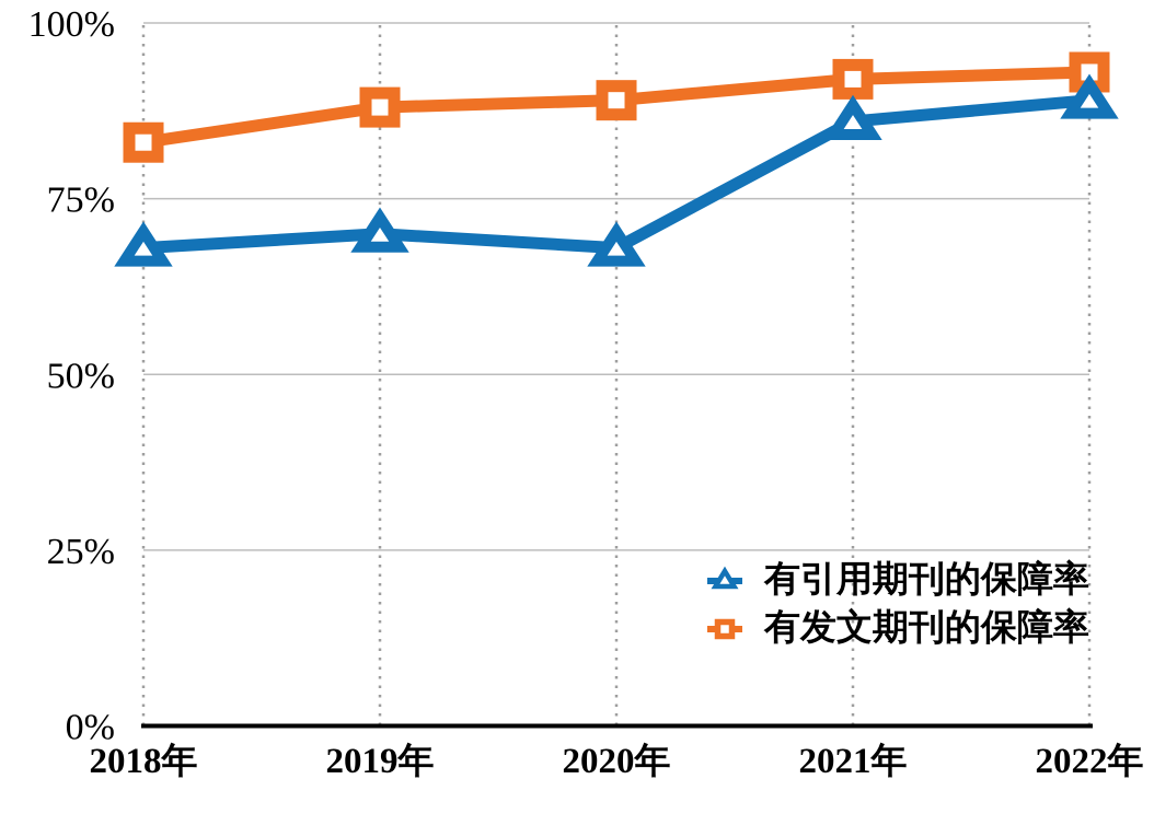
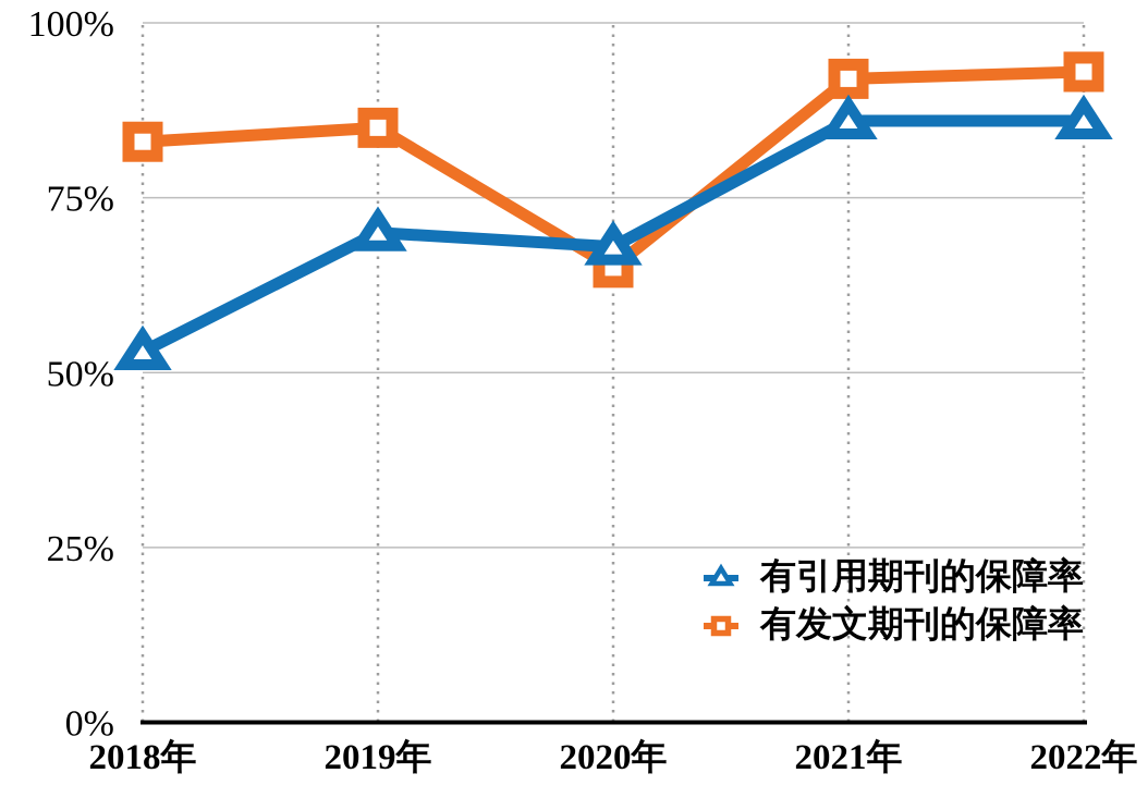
有引用期刊的保障率/2018年: 68% -> 53%
有发文期刊的保障率/2019年: 88% -> 85%
有发文期刊的保障率/2020年: 89% -> 65%
有引用期刊的保障率/2022年: 89% -> 86%
